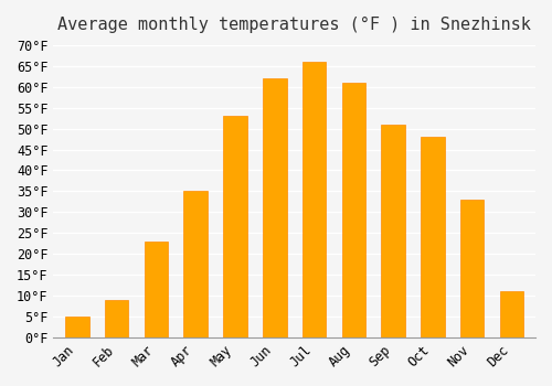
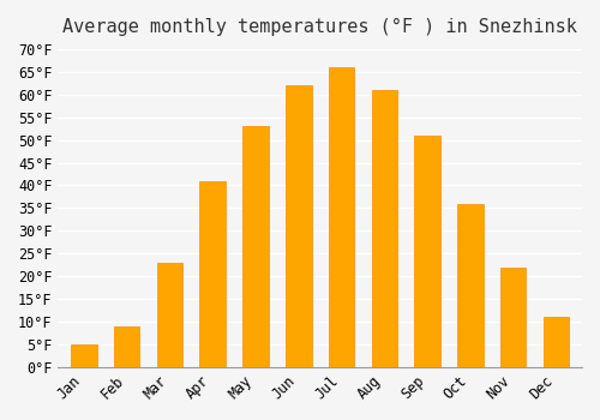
Apr: 35°F -> 41°F
Oct: 48°F -> 36°F
Nov: 33°F -> 22°F
